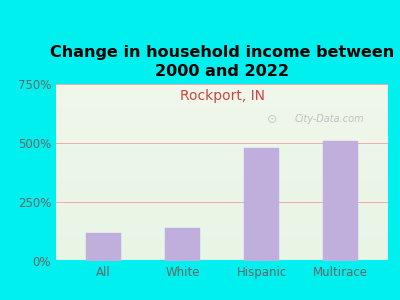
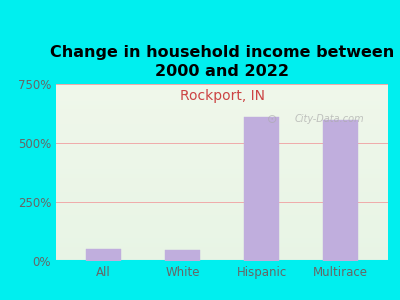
All: 120% -> 52%
White: 140% -> 46%
Hispanic: 480% -> 612%
Multirace: 510% -> 598%
